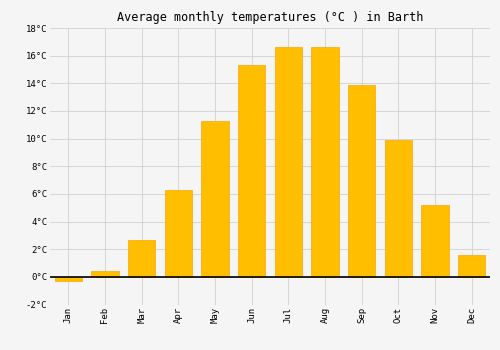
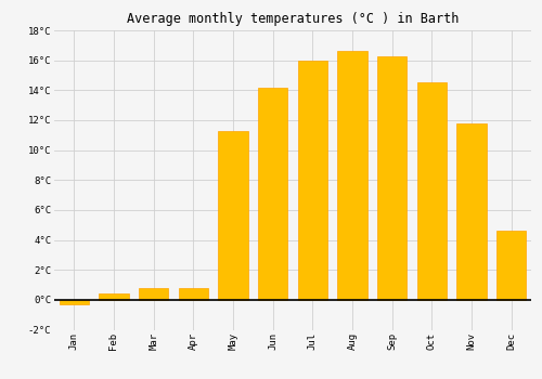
Mar: 2.7°C -> 0.8°C
Apr: 6.3°C -> 0.8°C
Jun: 15.3°C -> 14.2°C
Jul: 16.6°C -> 16.0°C
Sep: 13.9°C -> 16.3°C
Oct: 9.9°C -> 14.5°C
Nov: 5.2°C -> 11.8°C
Dec: 1.6°C -> 4.6°C
